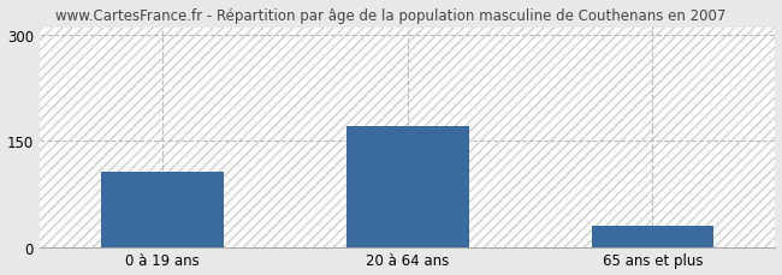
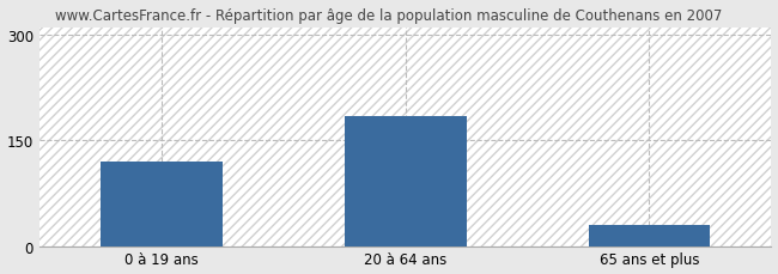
0 à 19 ans: 106 -> 120
20 à 64 ans: 170 -> 185
